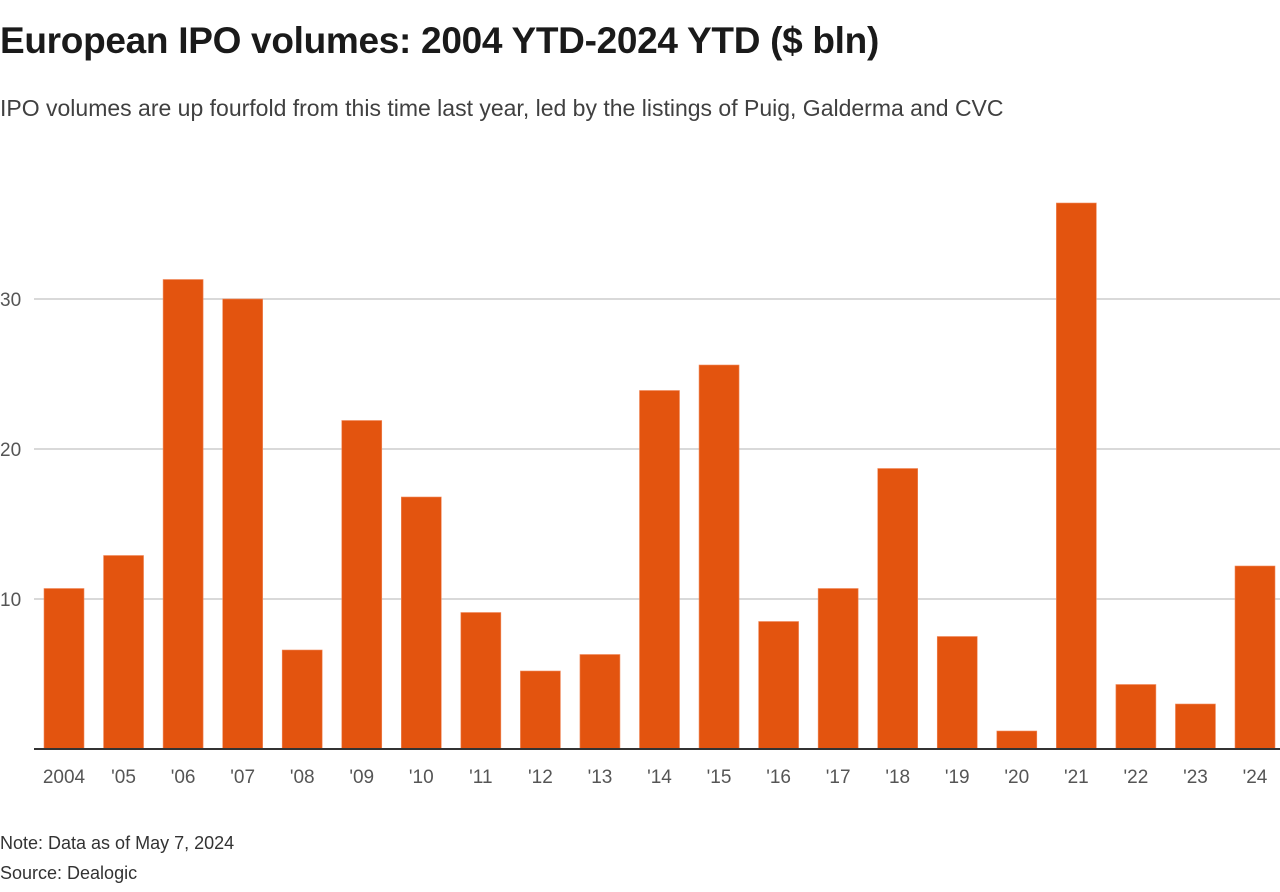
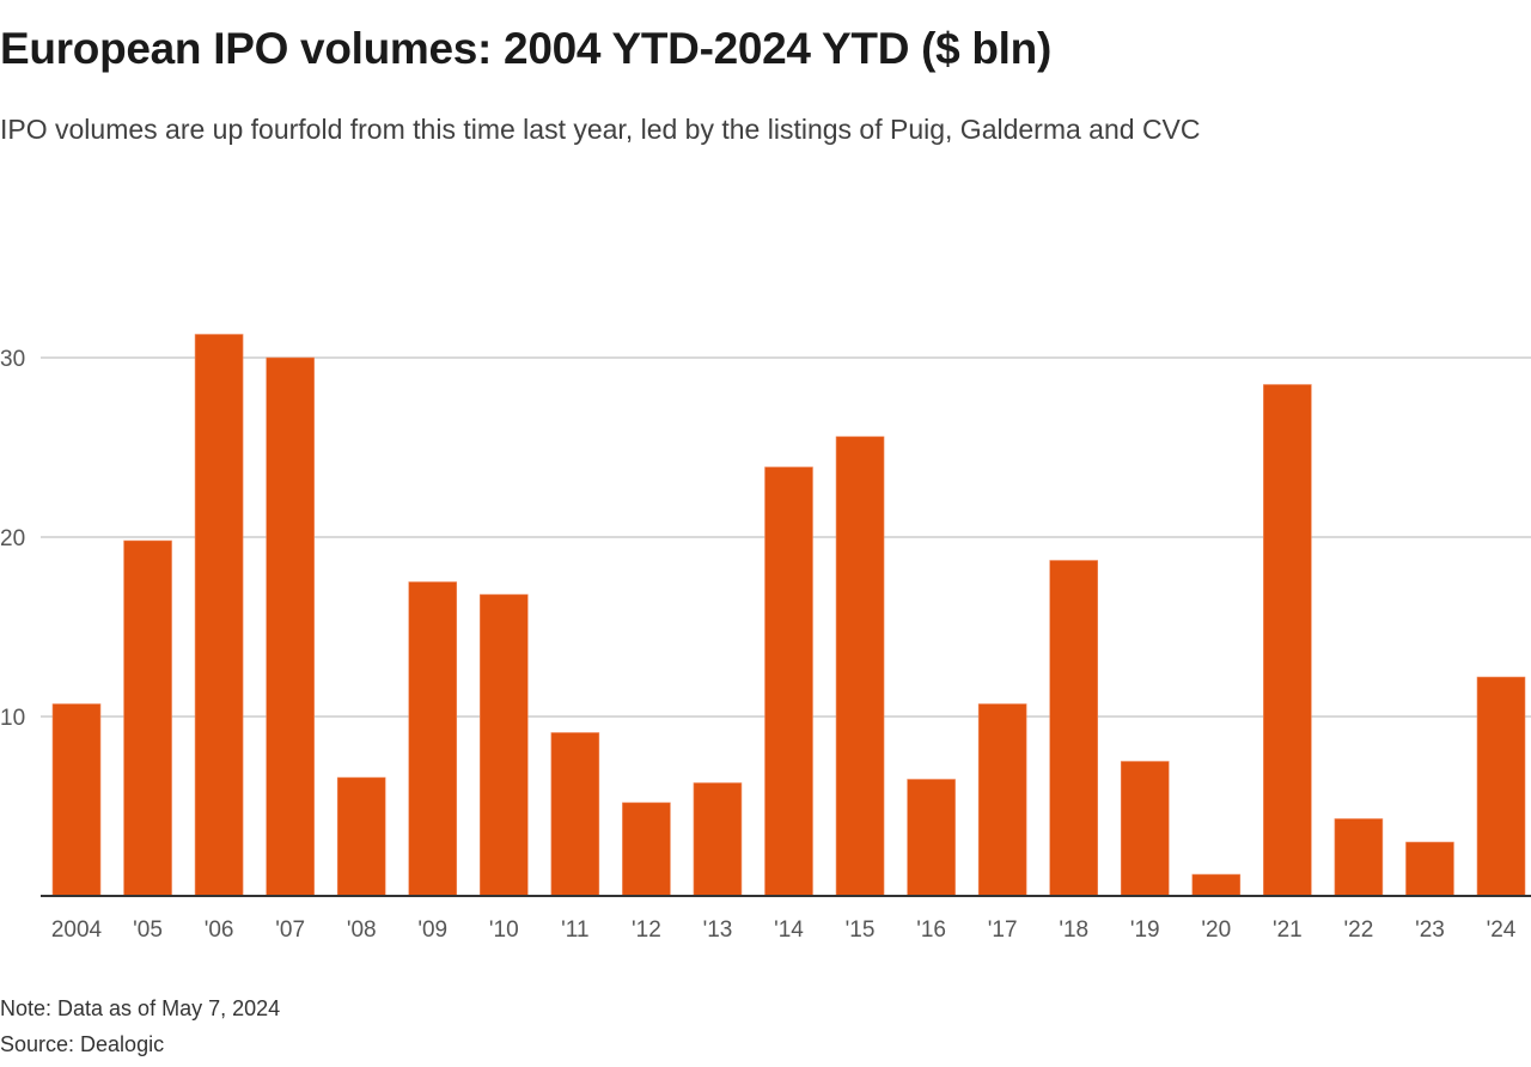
'05: 12.9 -> 19.8
'09: 21.9 -> 17.5
'16: 8.5 -> 6.5
'21: 36.4 -> 28.5
